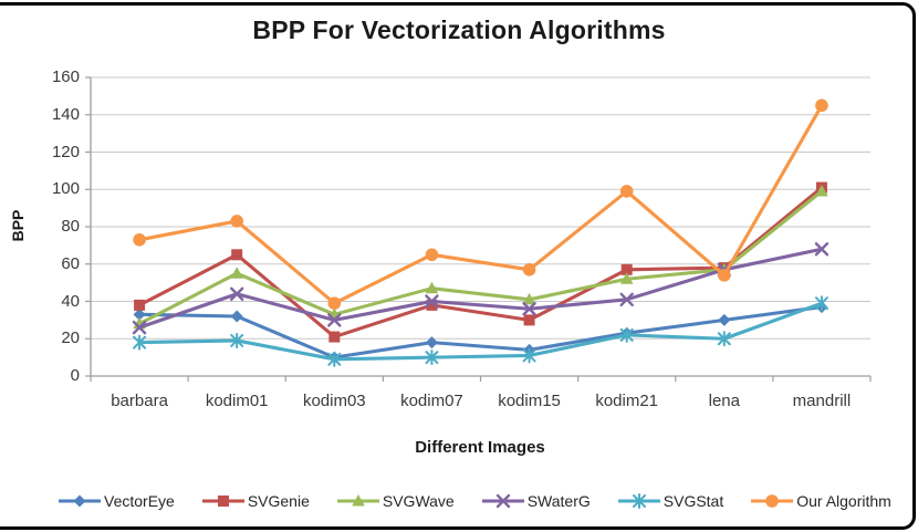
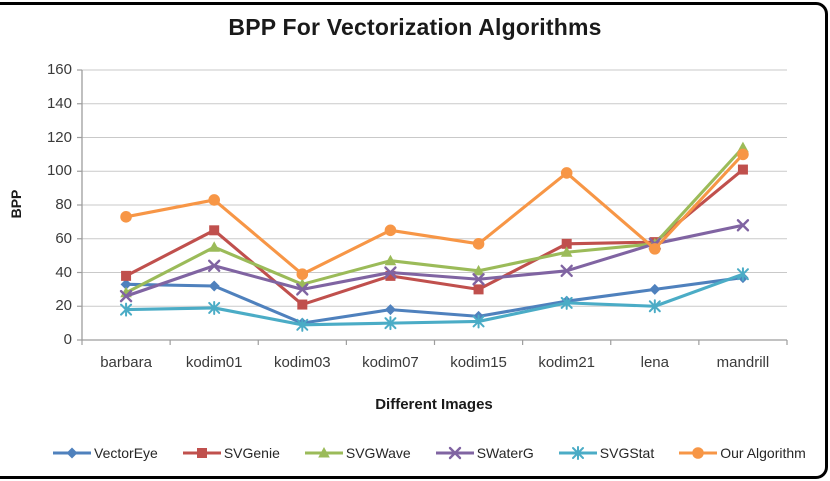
SVGWave/mandrill: 99 -> 114
Our Algorithm/mandrill: 145 -> 110
